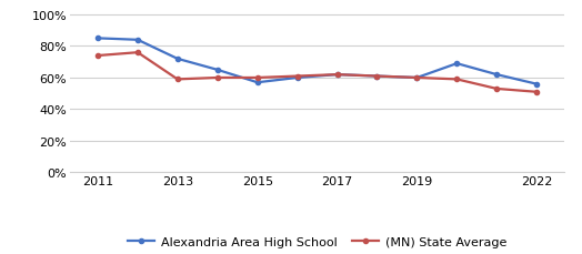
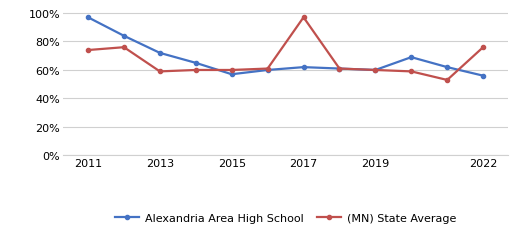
Alexandria Area High School/2011: 85% -> 97%
(MN) State Average/2017: 62% -> 97%
(MN) State Average/2022: 51% -> 76%
